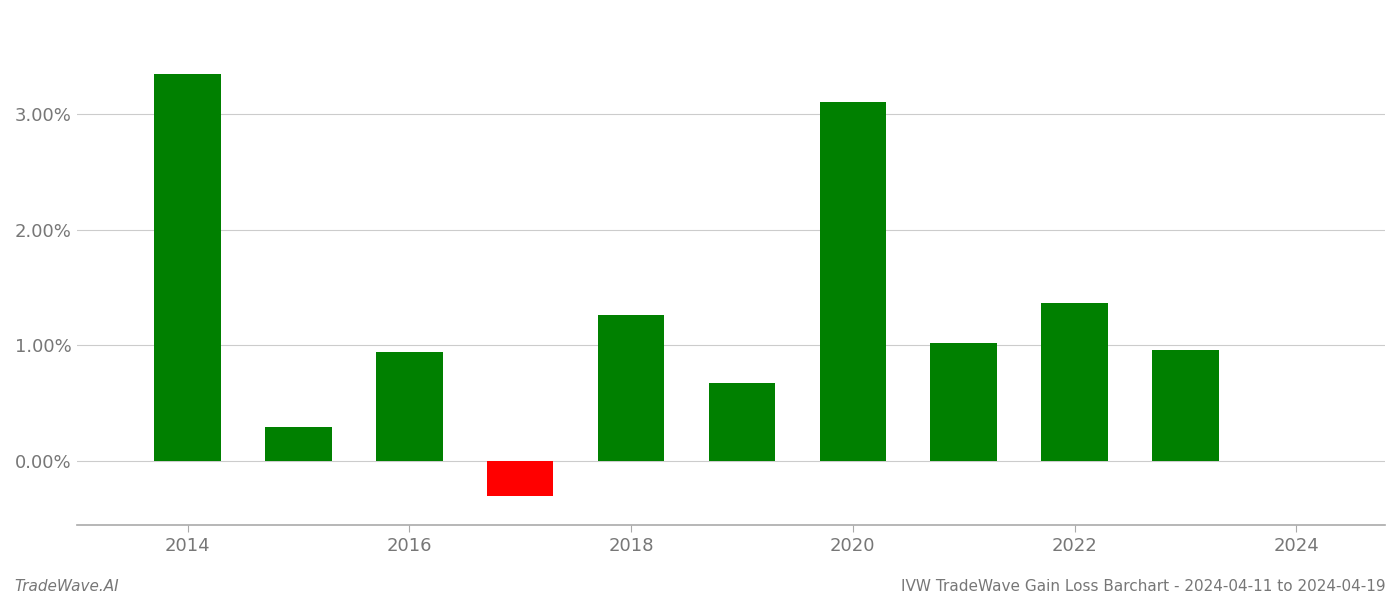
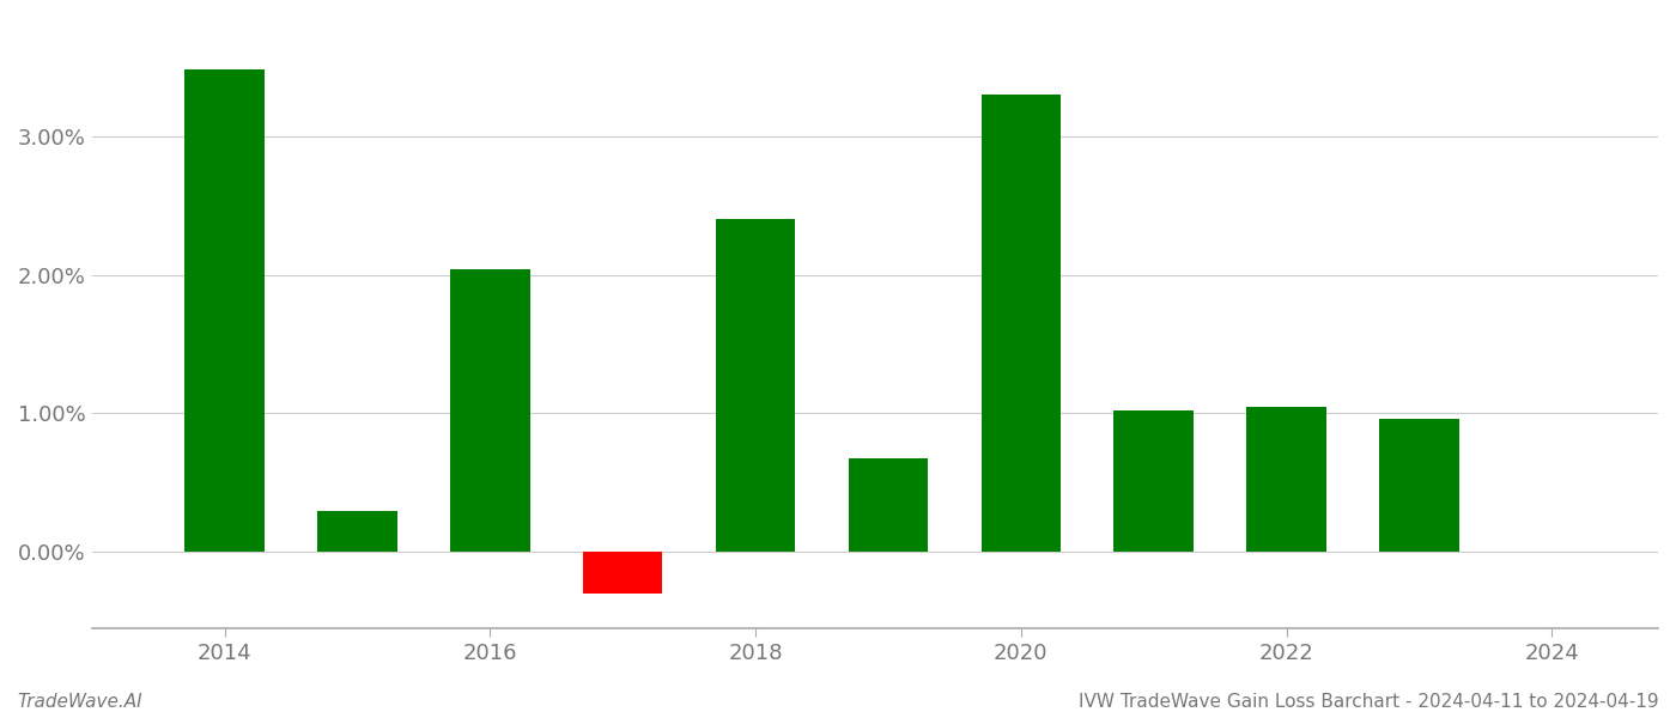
2014: 3.34% -> 3.48%
2016: 0.94% -> 2.04%
2018: 1.26% -> 2.40%
2020: 3.10% -> 3.30%
2022: 1.37% -> 1.05%
